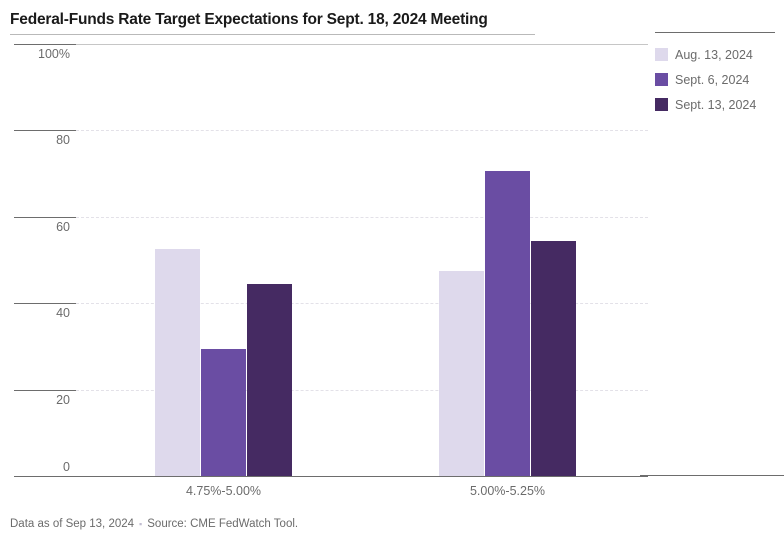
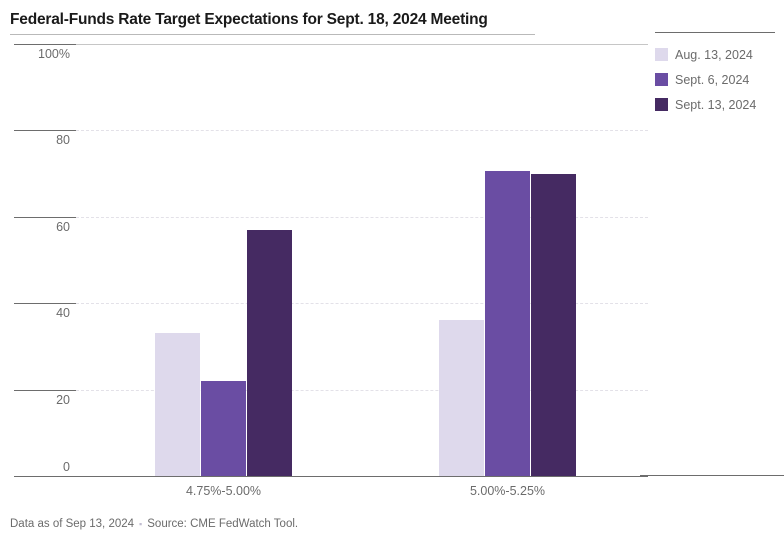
Aug. 13, 2024/4.75%-5.00%: 52 -> 33
Sept. 6, 2024/4.75%-5.00%: 30 -> 22
Sept. 13, 2024/4.75%-5.00%: 44 -> 57
Aug. 13, 2024/5.00%-5.25%: 48 -> 36
Sept. 13, 2024/5.00%-5.25%: 54 -> 70
